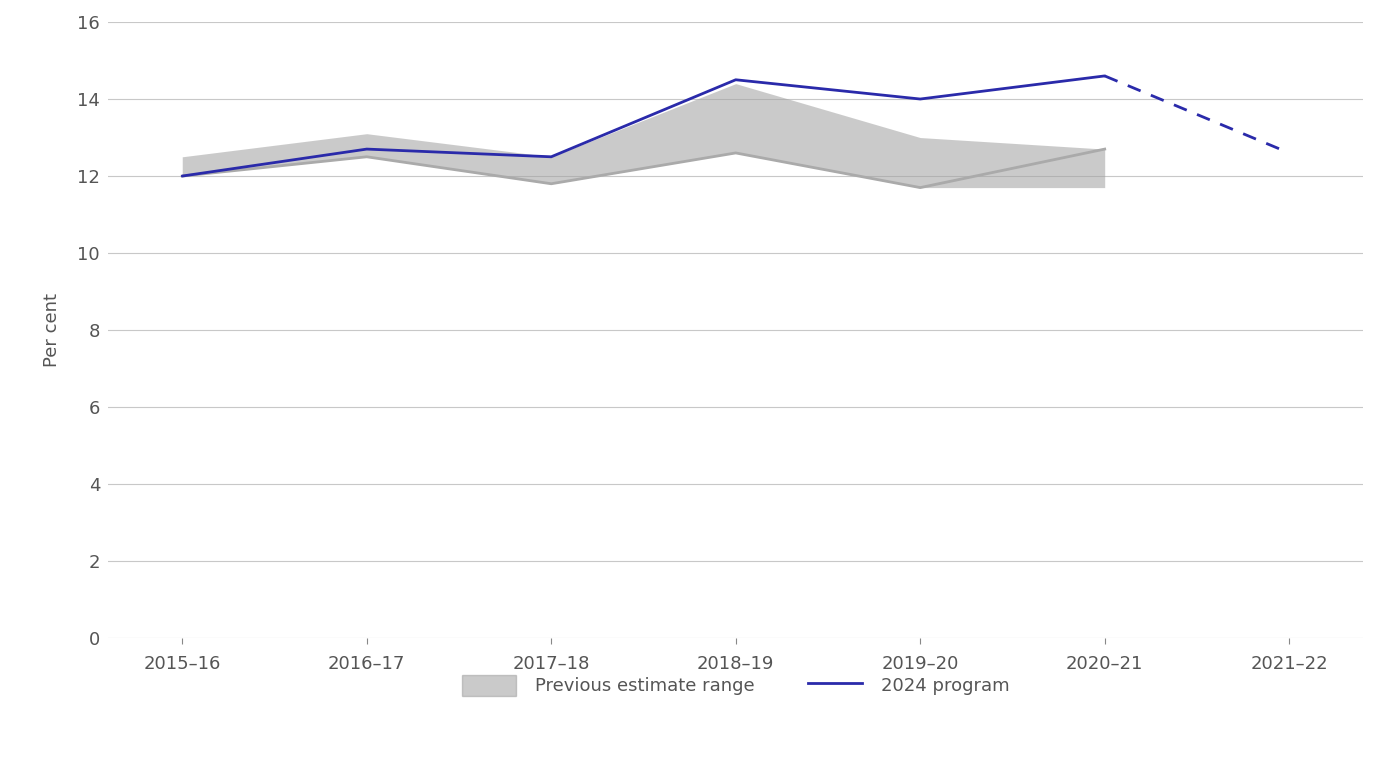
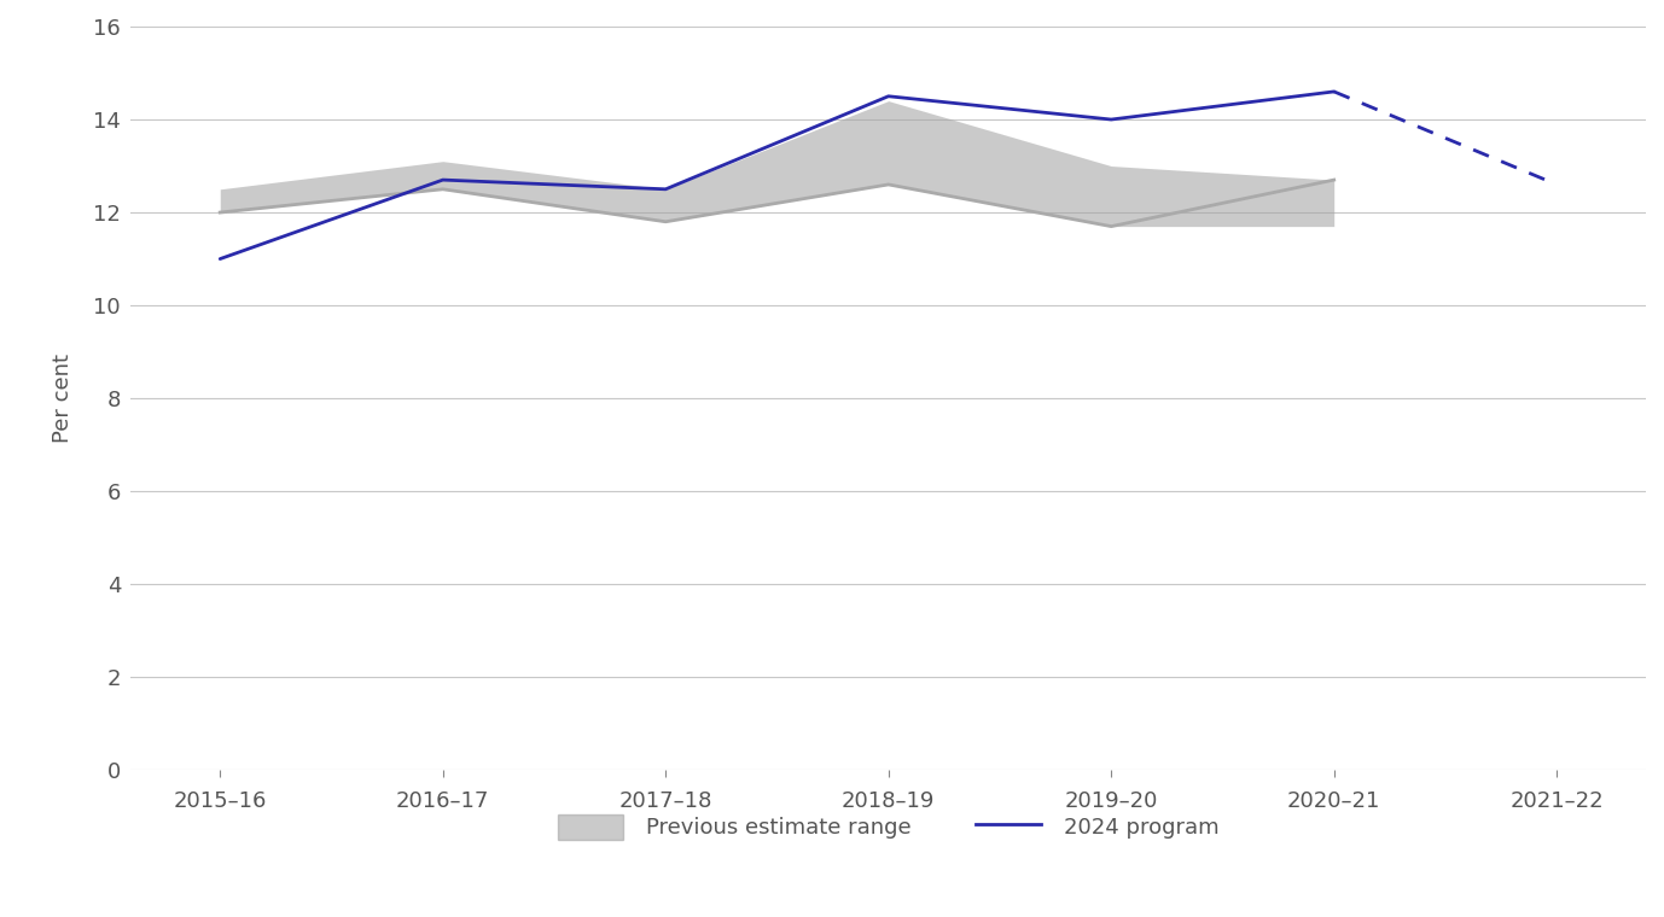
2024 program/2015–16: 12.0 -> 11.0
